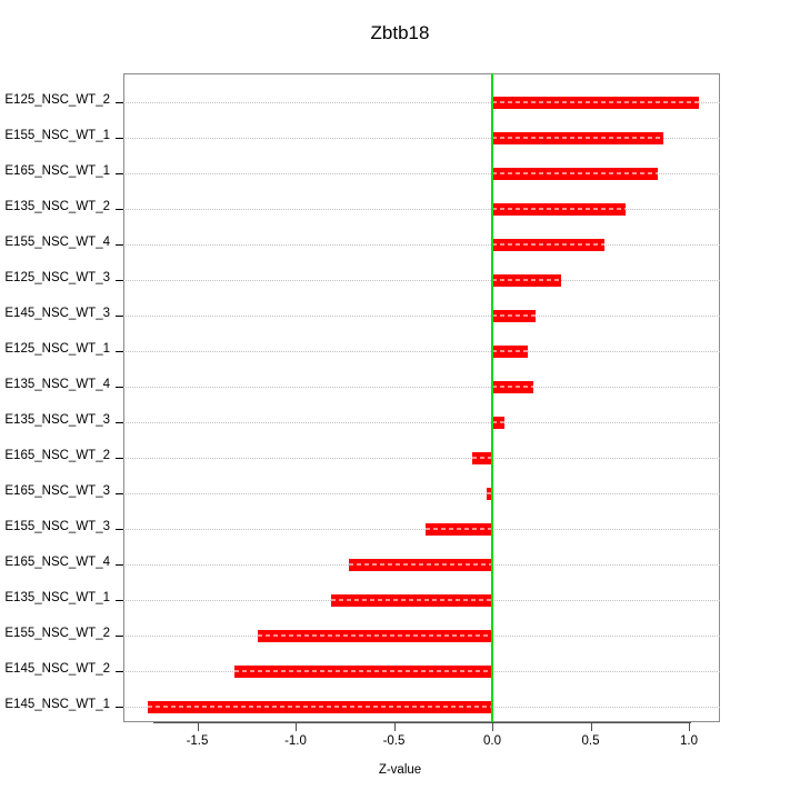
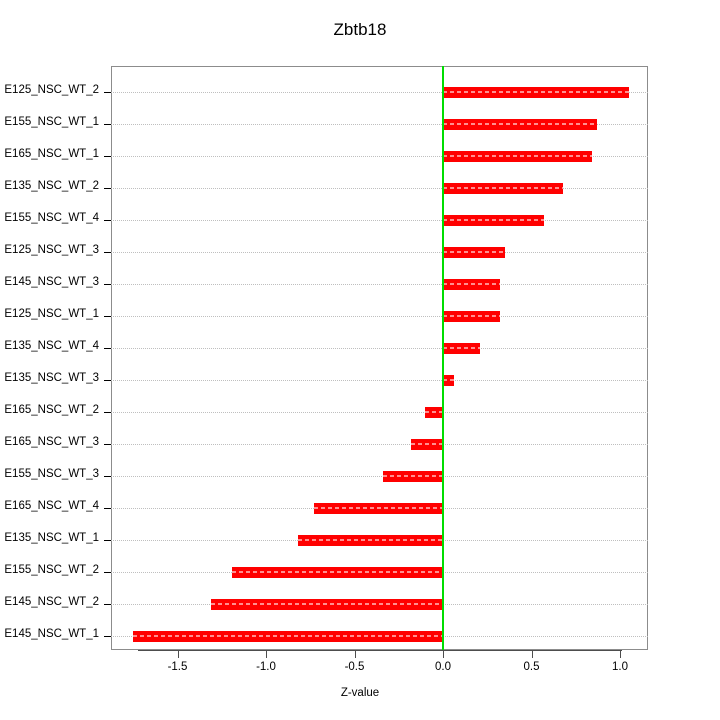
E145_NSC_WT_3: 0.22 -> 0.32
E125_NSC_WT_1: 0.18 -> 0.32
E165_NSC_WT_3: -0.03 -> -0.18
